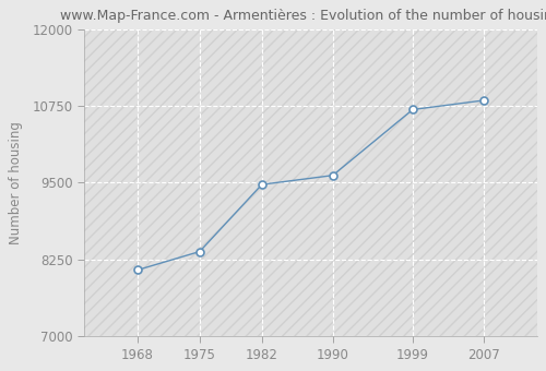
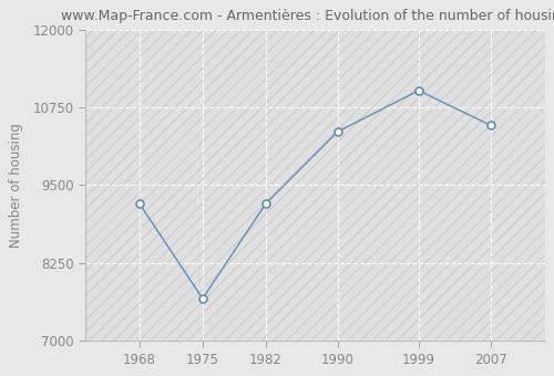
1968: 8080 -> 9200
1975: 8380 -> 7680
1982: 9470 -> 9200
1990: 9620 -> 10360
1999: 10690 -> 11020
2007: 10840 -> 10460
